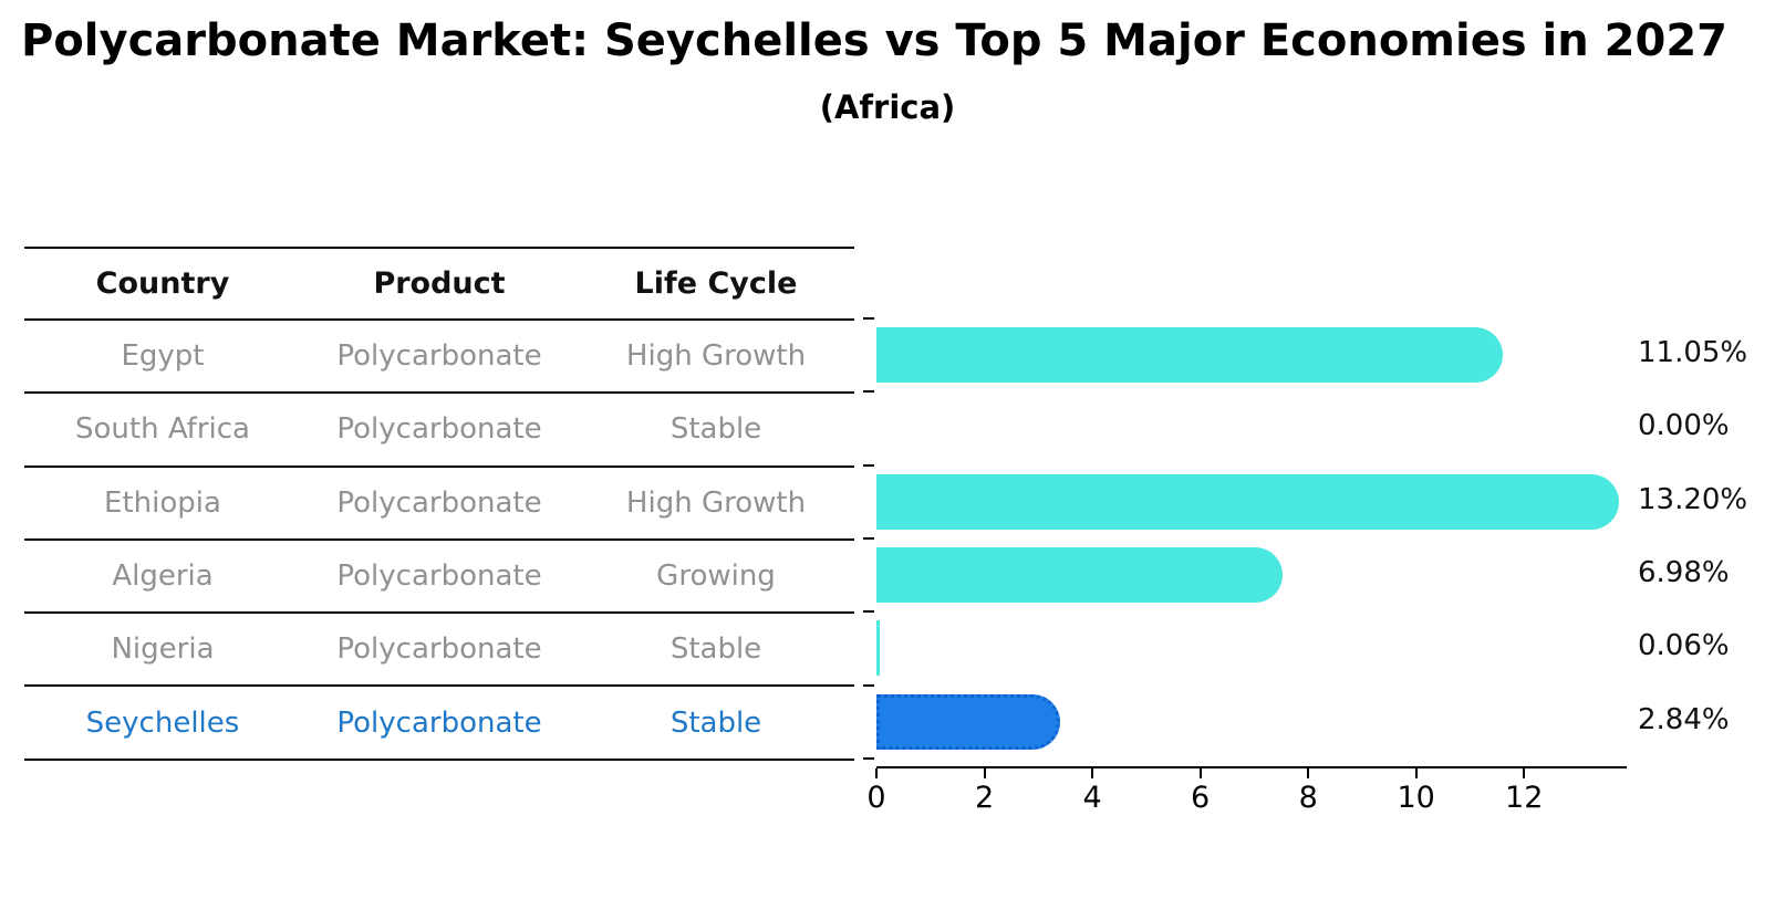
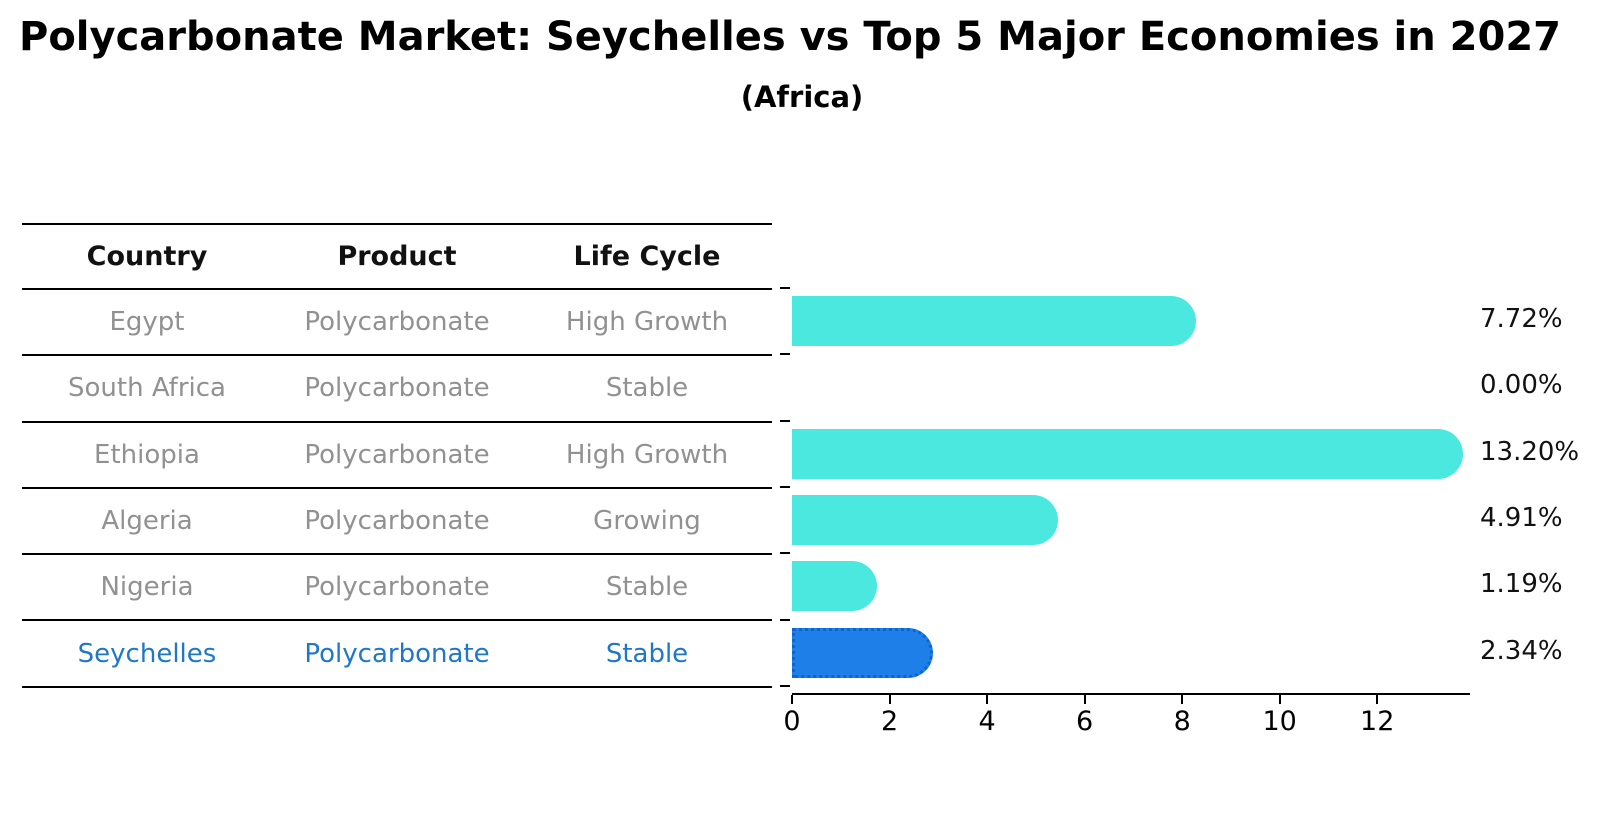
Egypt: 11.05% -> 7.72%
Algeria: 6.98% -> 4.91%
Nigeria: 0.06% -> 1.19%
Seychelles: 2.84% -> 2.34%
